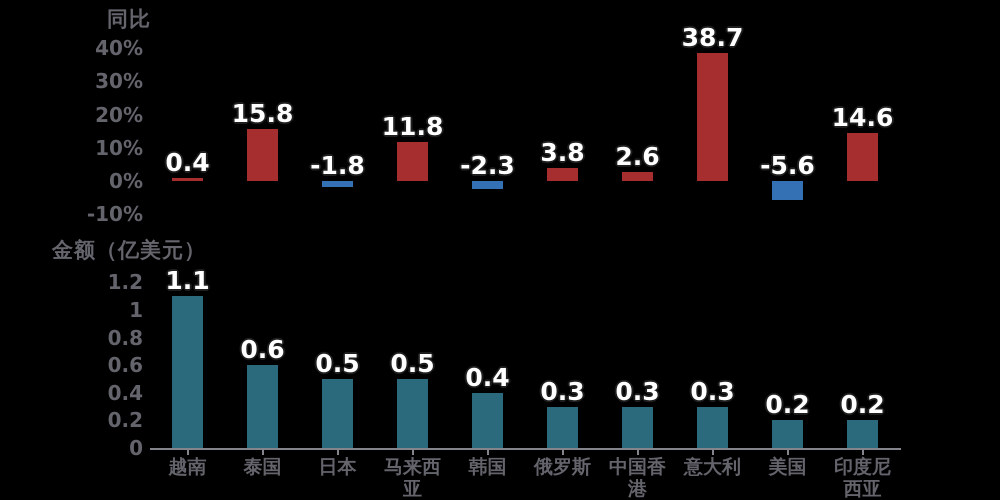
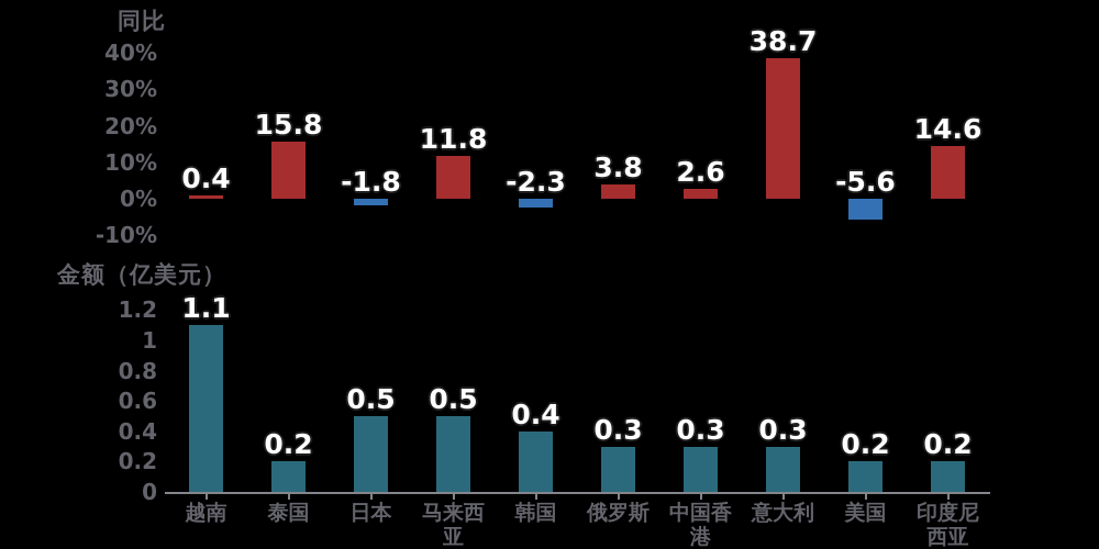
金额（亿美元）/泰国: 0.6 -> 0.2
